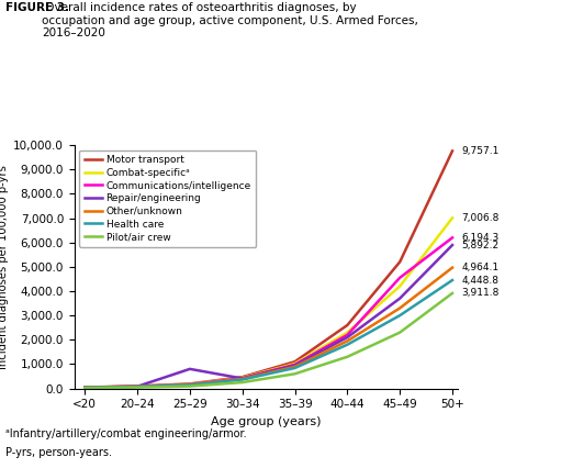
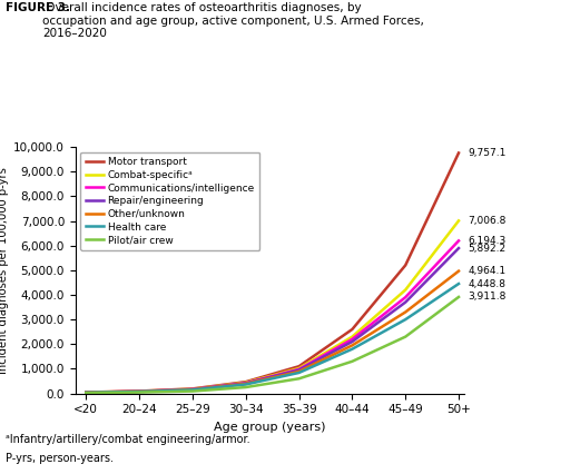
Repair/engineering/25–29: 800 -> 160
Communications/intelligence/45–49: 4,550 -> 3,900
